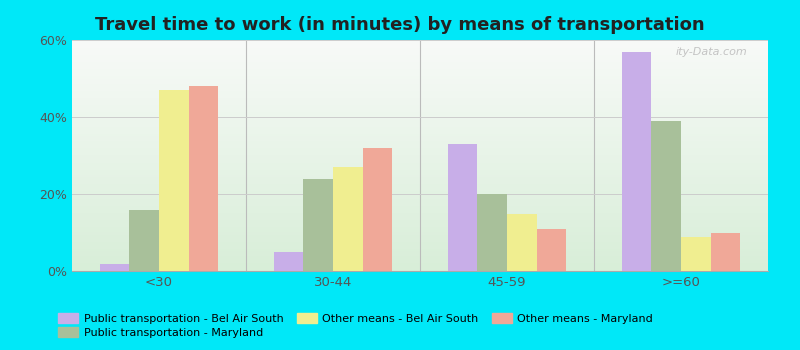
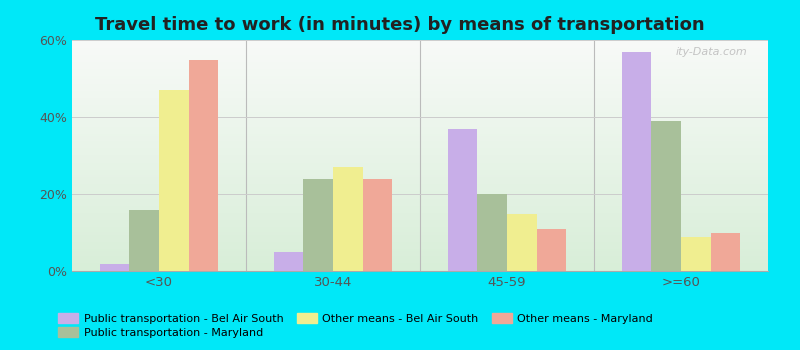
Other means - Maryland/<30: 48% -> 55%
Other means - Maryland/30-44: 32% -> 24%
Public transportation - Bel Air South/45-59: 33% -> 37%
